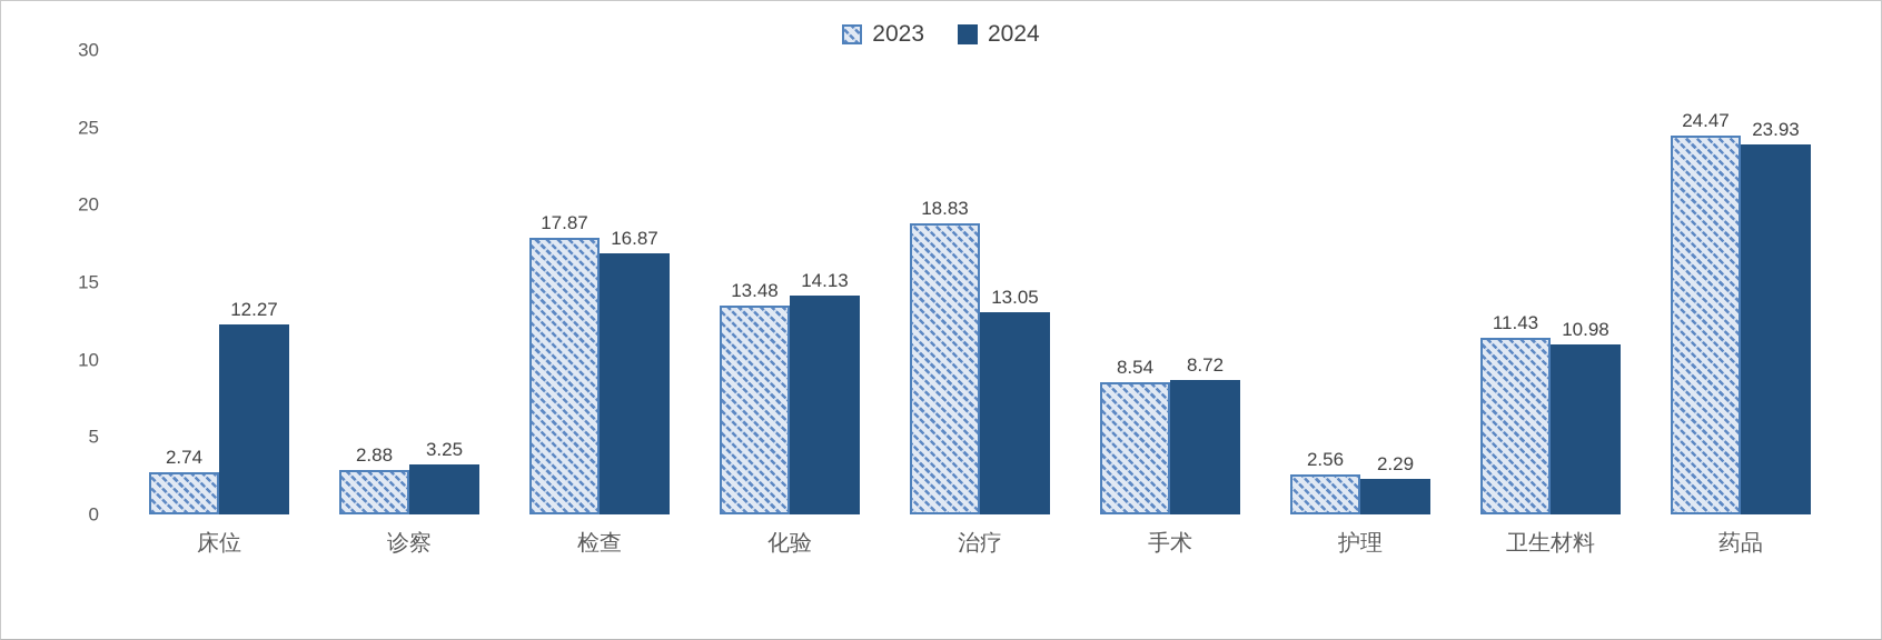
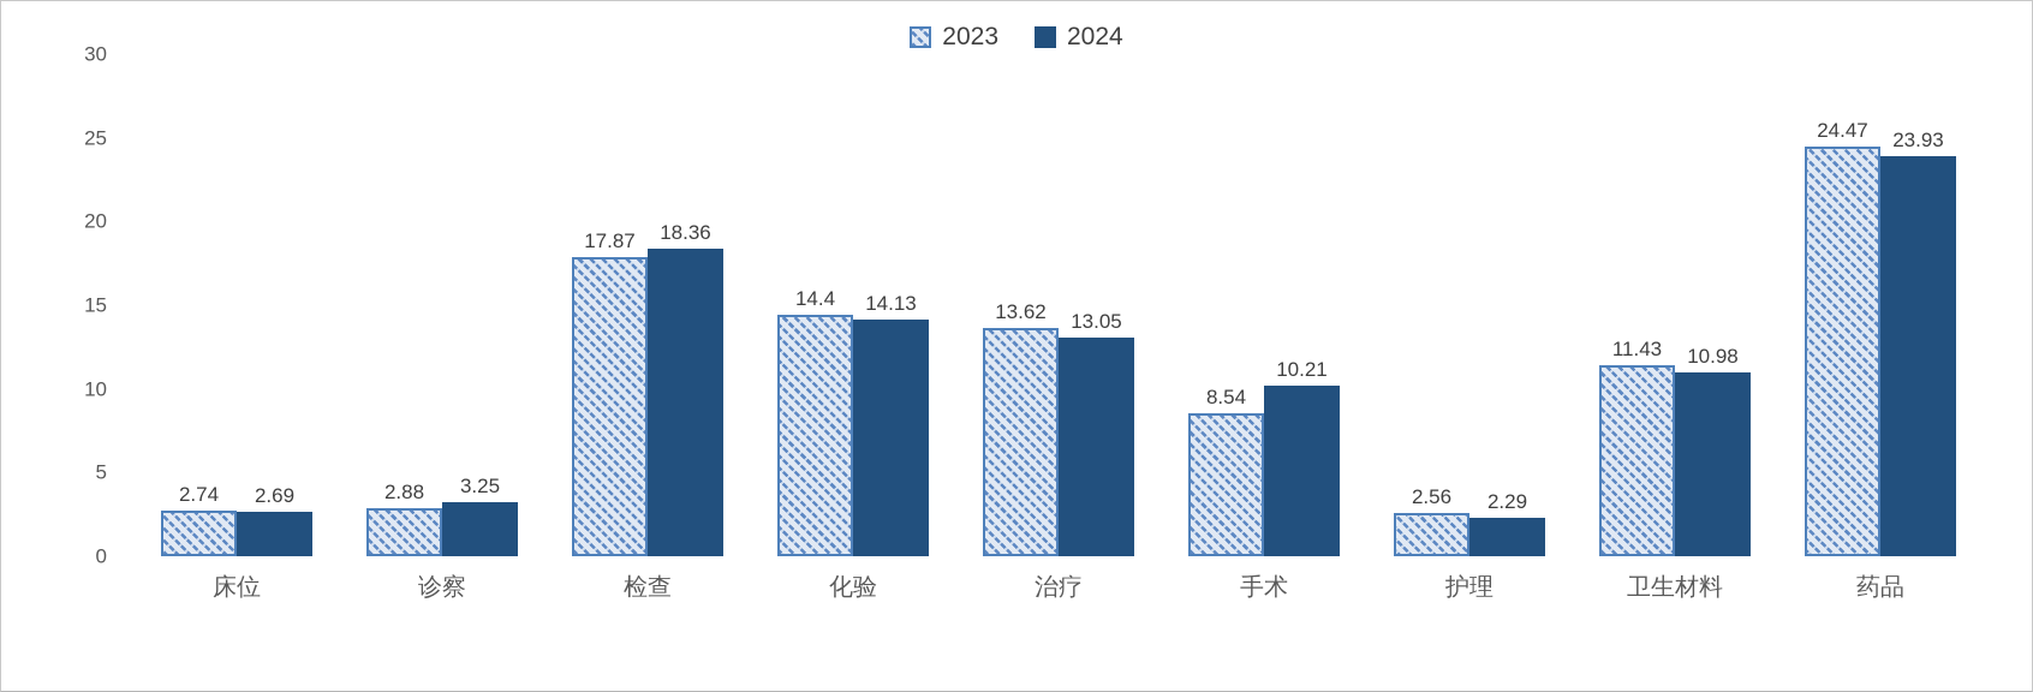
2024/床位: 12.27 -> 2.69
2024/检查: 16.87 -> 18.36
2023/化验: 13.48 -> 14.4
2023/治疗: 18.83 -> 13.62
2024/手术: 8.72 -> 10.21
